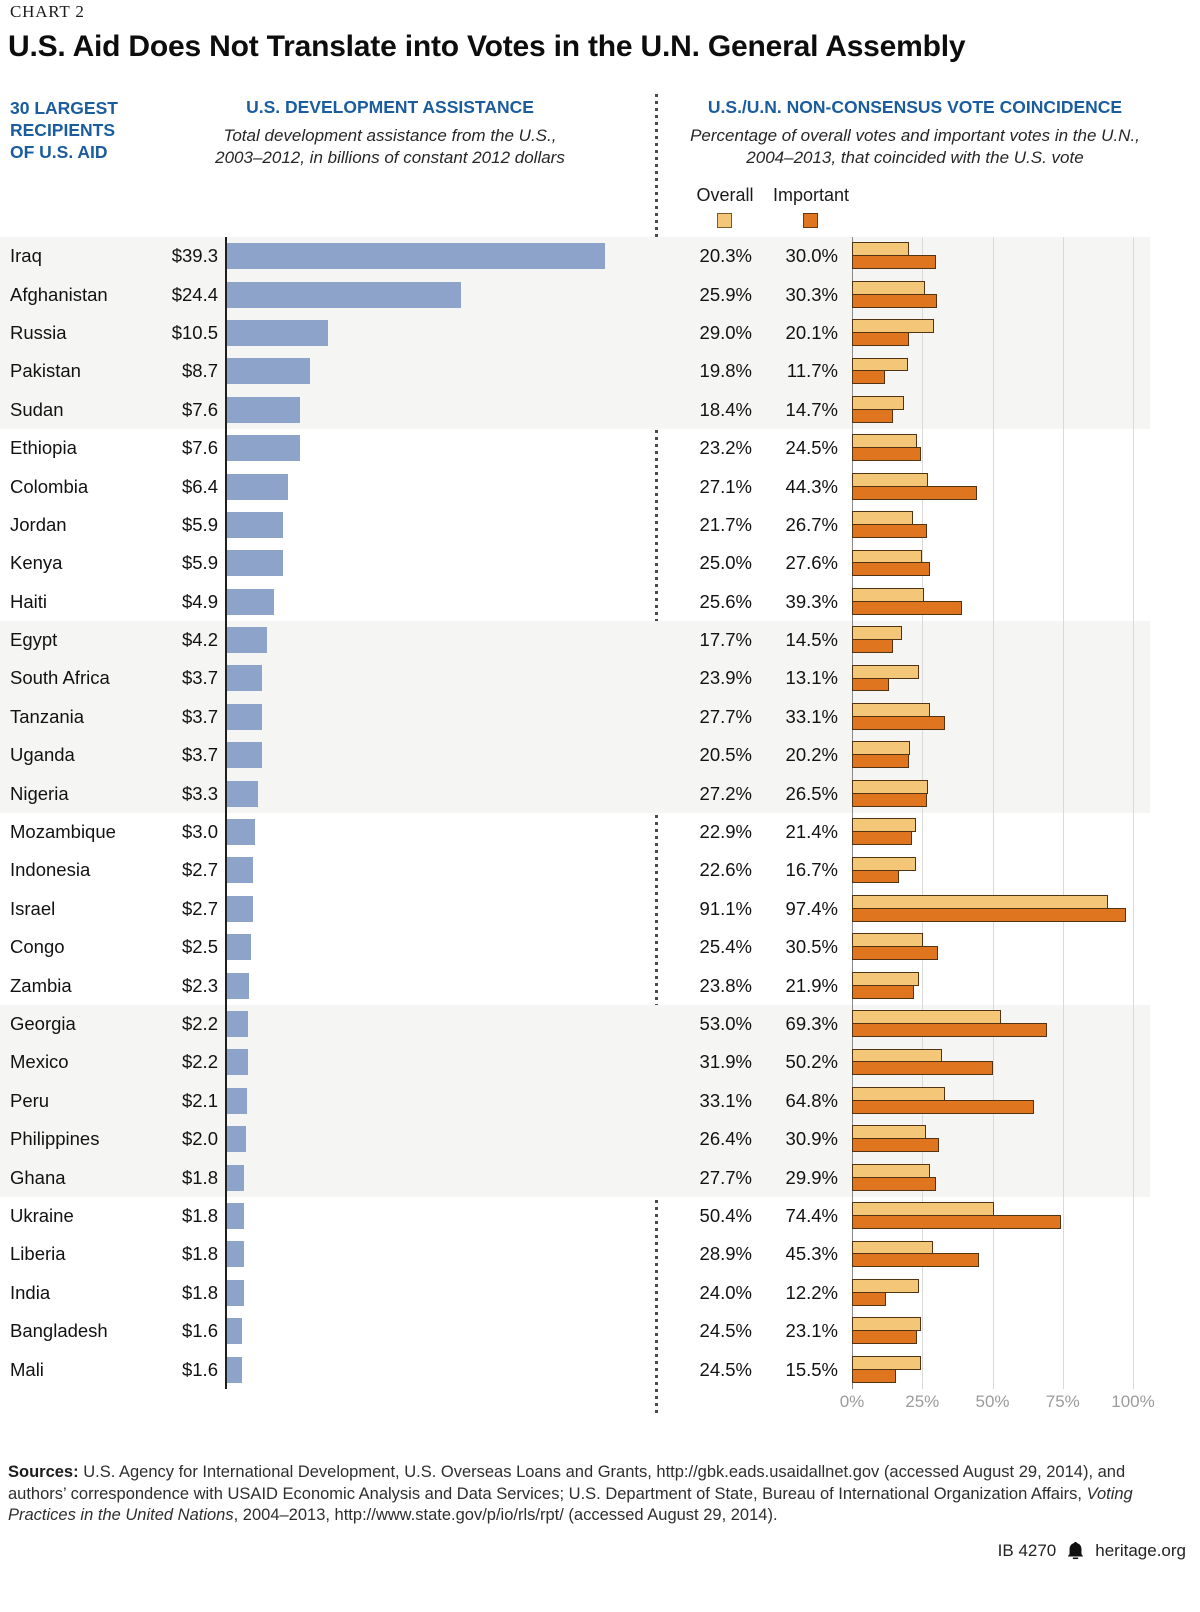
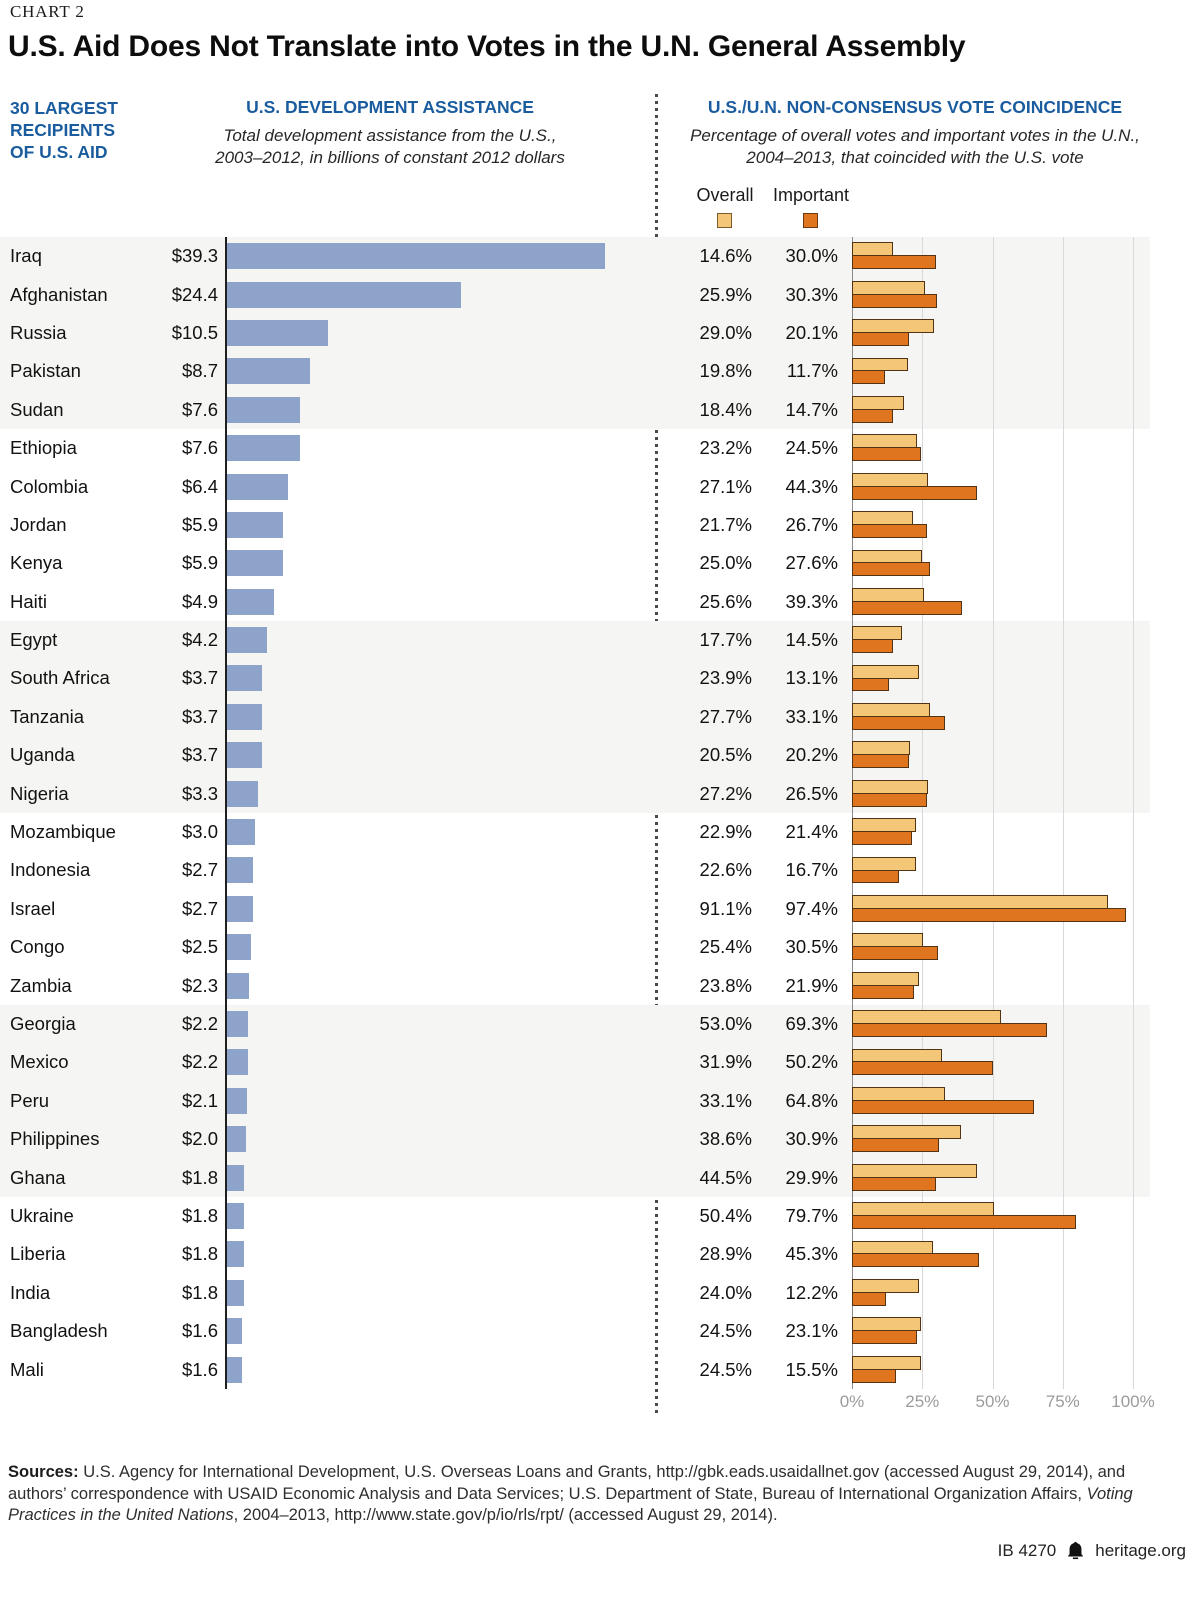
Overall/Iraq: 20.3% -> 14.6%
Overall/Philippines: 26.4% -> 38.6%
Overall/Ghana: 27.7% -> 44.5%
Important/Ukraine: 74.4% -> 79.7%
